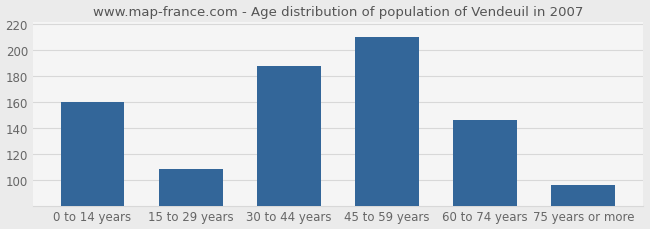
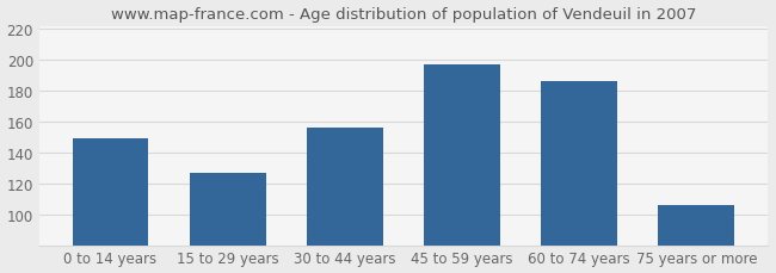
0 to 14 years: 160 -> 149
15 to 29 years: 108 -> 127
30 to 44 years: 188 -> 156
45 to 59 years: 210 -> 197
60 to 74 years: 146 -> 186
75 years or more: 96 -> 106
